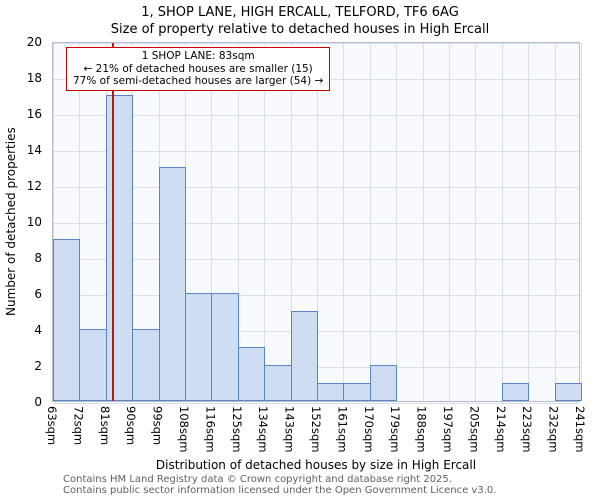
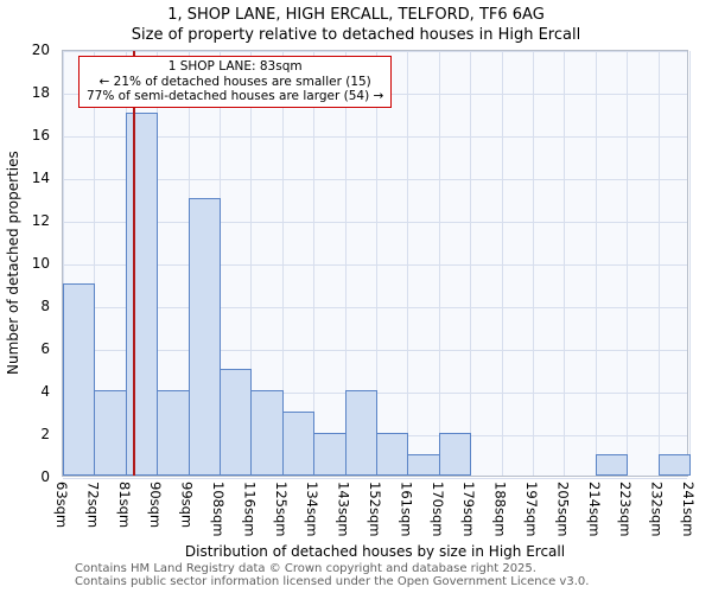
108sqm: 6 -> 5
116sqm: 6 -> 4
143sqm: 5 -> 4
152sqm: 1 -> 2
